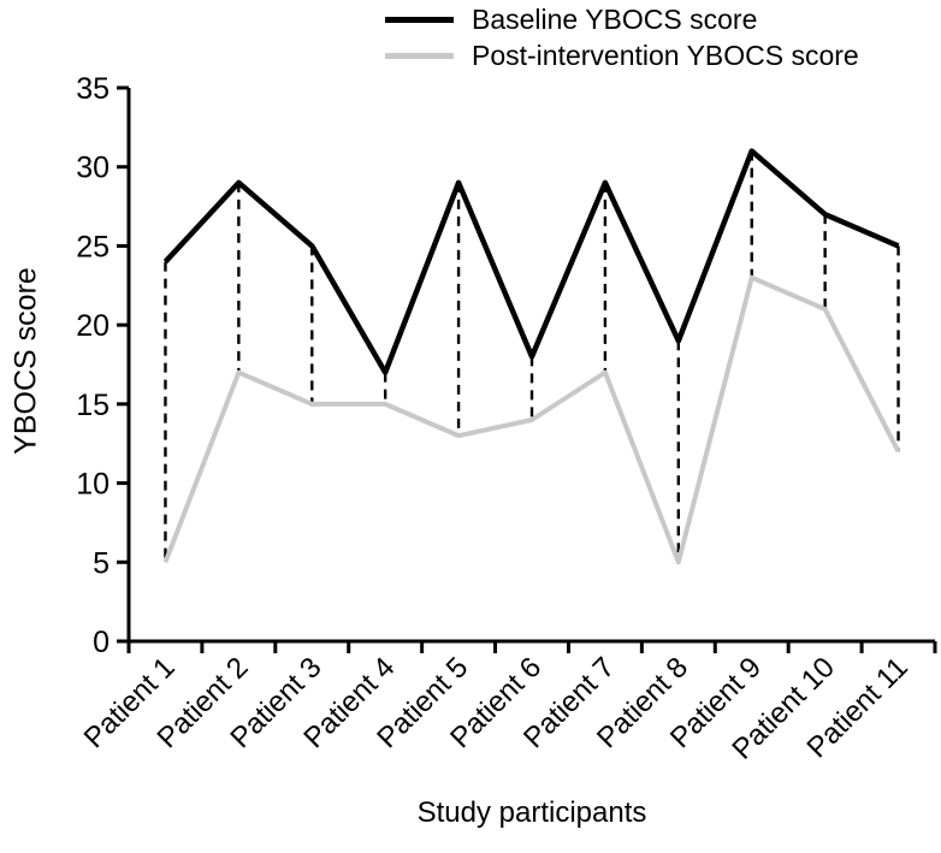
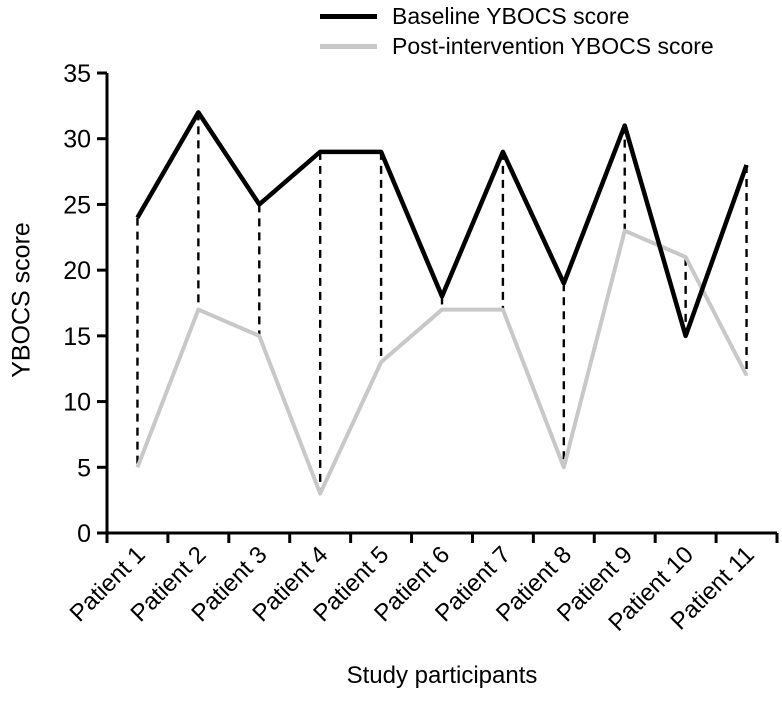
Baseline YBOCS score/Patient 2: 29 -> 32
Baseline YBOCS score/Patient 4: 17 -> 29
Post-intervention YBOCS score/Patient 4: 15 -> 3
Post-intervention YBOCS score/Patient 6: 14 -> 17
Baseline YBOCS score/Patient 10: 27 -> 15
Baseline YBOCS score/Patient 11: 25 -> 28
